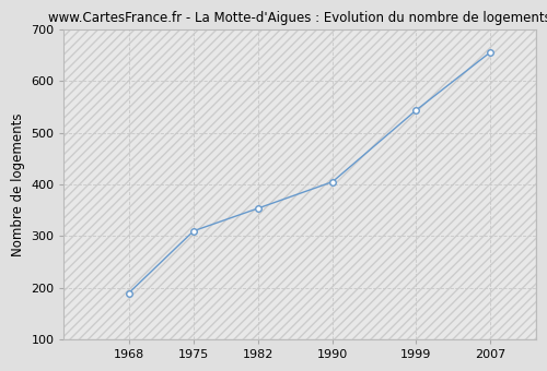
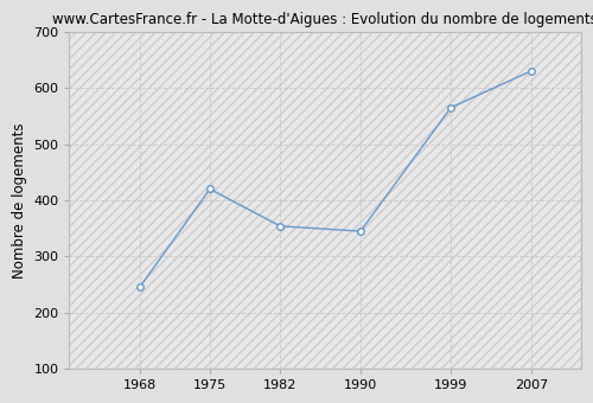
1968: 190 -> 245
1975: 310 -> 420
1990: 405 -> 345
1999: 543 -> 565
2007: 655 -> 630
